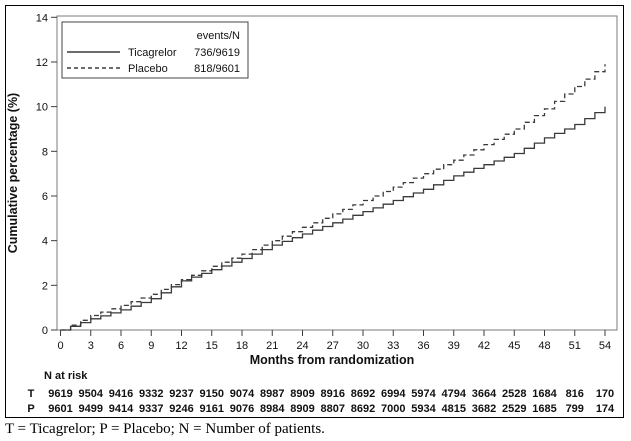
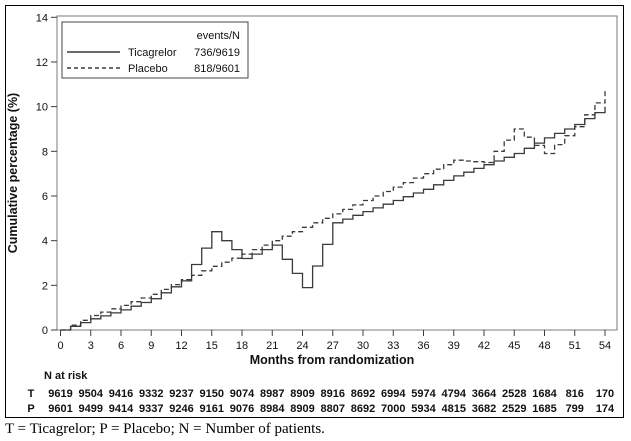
Ticagrelor/15: 2.7 -> 4.4
Ticagrelor/24: 4.3 -> 1.9
Placebo/42: 8.3 -> 7.5
Placebo/48: 9.9 -> 7.9
Placebo/51: 10.9 -> 9.1
Placebo/54: 11.9 -> 10.7
